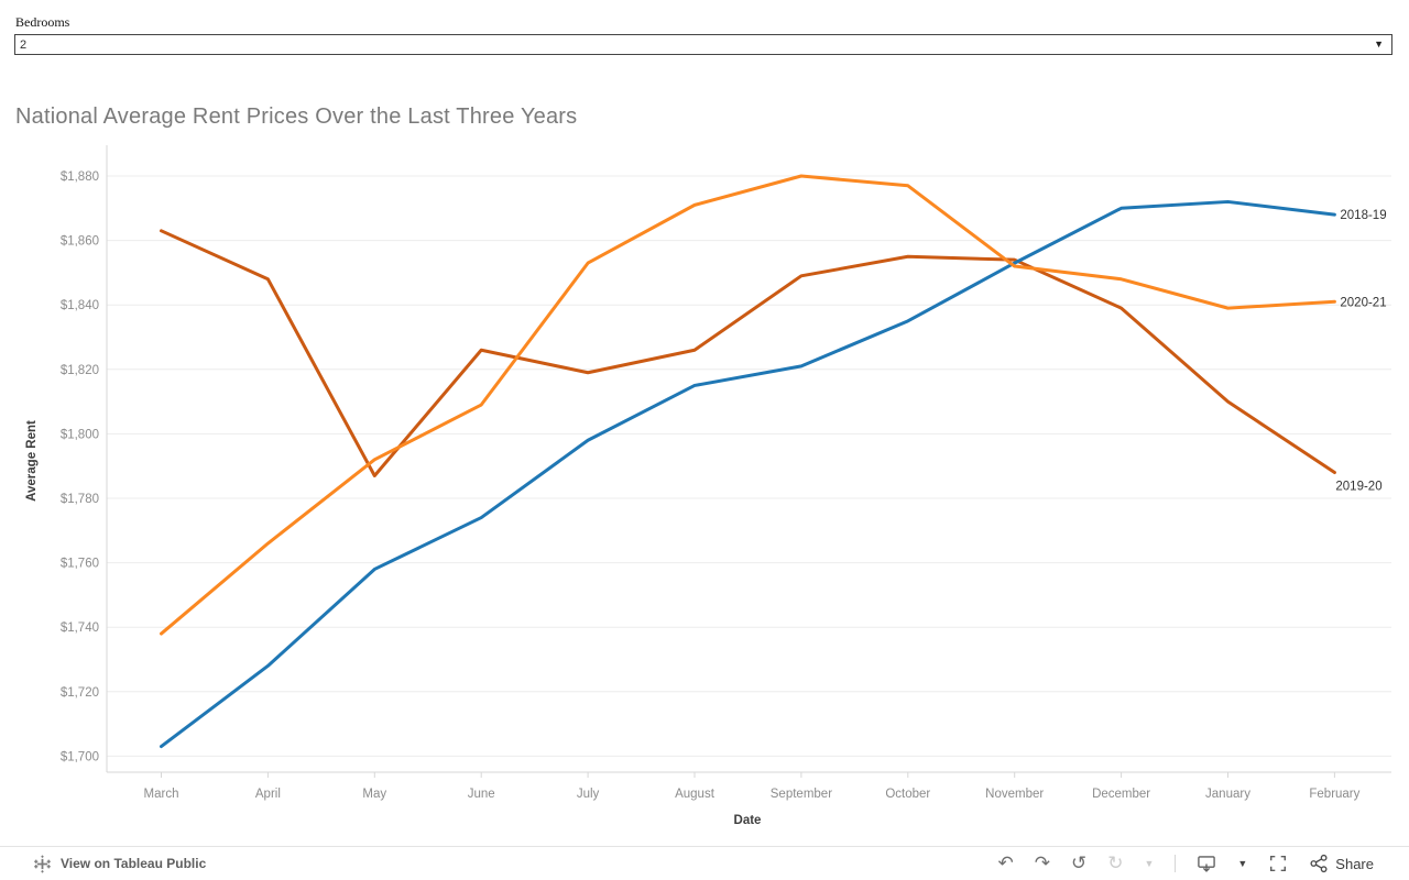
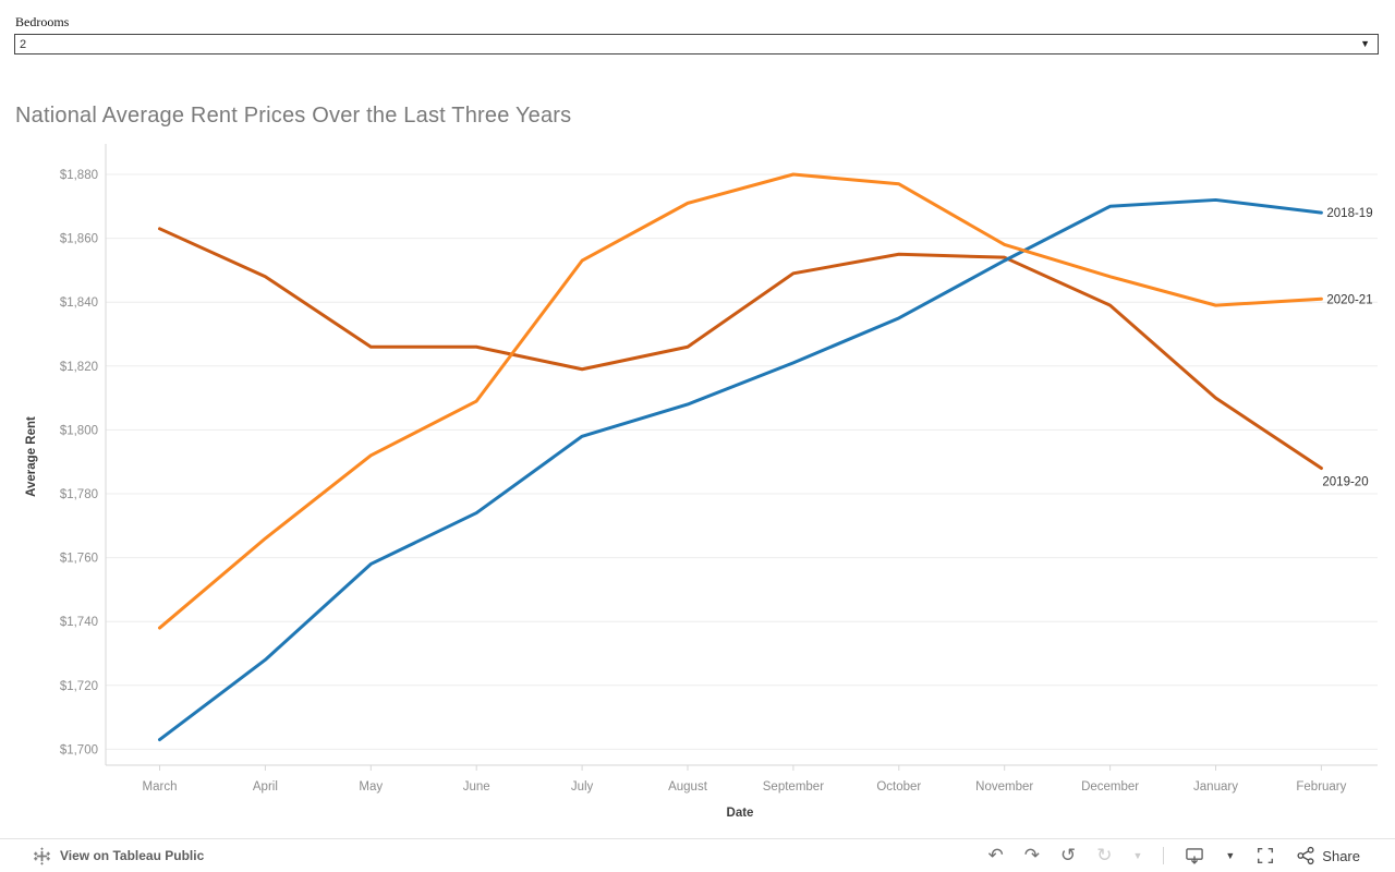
2019-20/May: $1787 -> $1826
2018-19/August: $1815 -> $1808
2020-21/November: $1852 -> $1858
